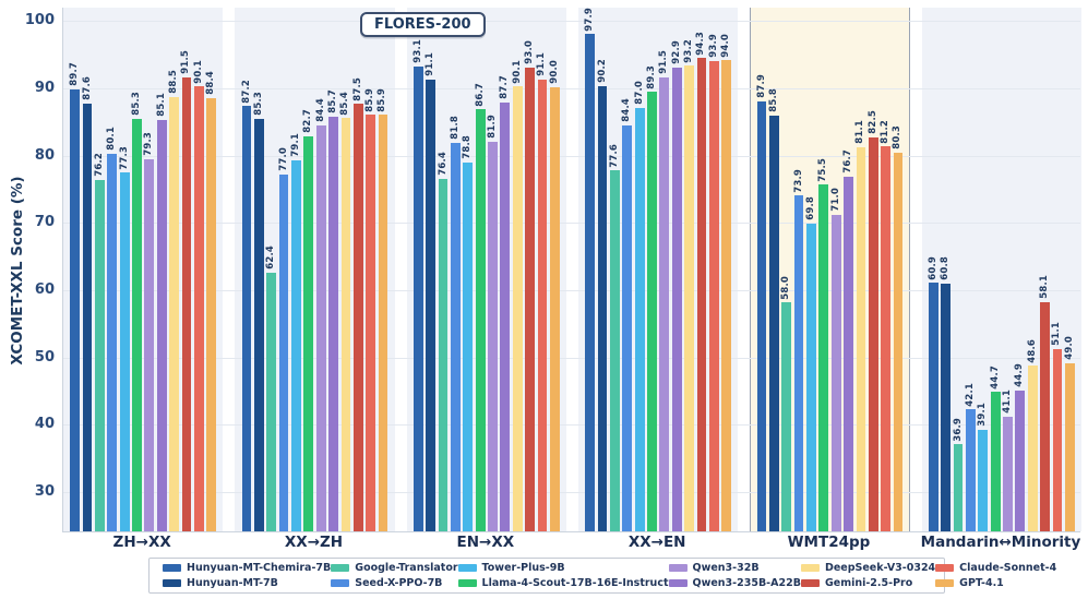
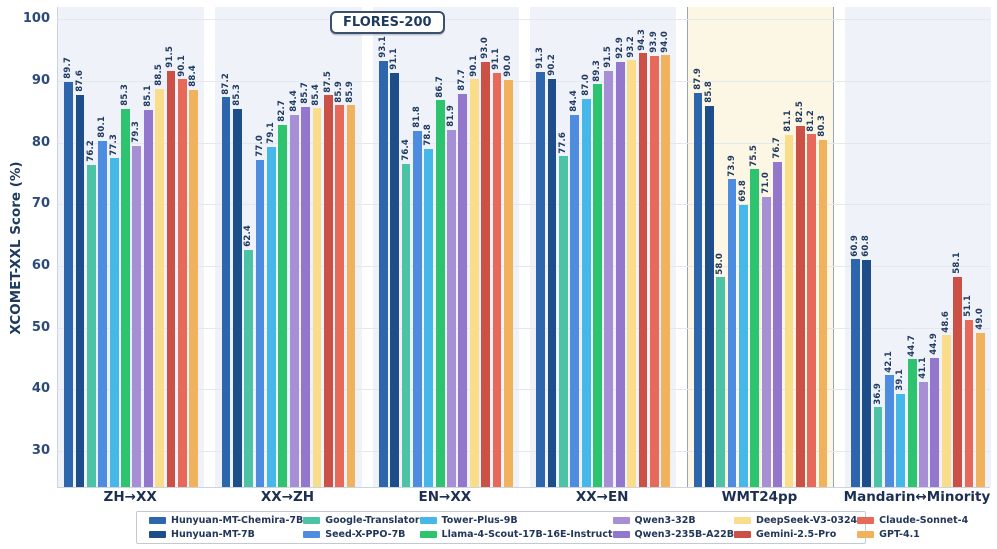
Hunyuan-MT-Chemira-7B/XX→EN: 97.9 -> 91.3
